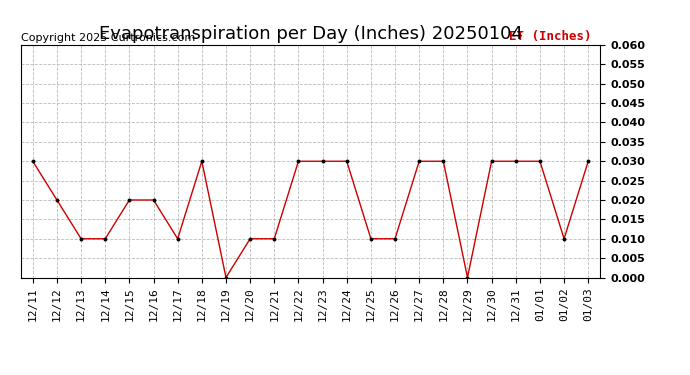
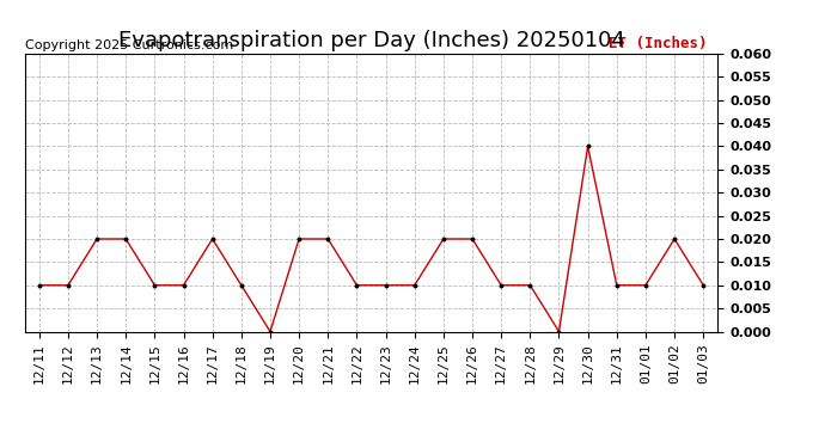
12/11: 0.03 -> 0.01
12/12: 0.02 -> 0.01
12/13: 0.01 -> 0.02
12/14: 0.01 -> 0.02
12/15: 0.02 -> 0.01
12/16: 0.02 -> 0.01
12/17: 0.01 -> 0.02
12/18: 0.03 -> 0.01
12/20: 0.01 -> 0.02
12/21: 0.01 -> 0.02
12/22: 0.03 -> 0.01
12/23: 0.03 -> 0.01
12/24: 0.03 -> 0.01
12/25: 0.01 -> 0.02
12/26: 0.01 -> 0.02
12/27: 0.03 -> 0.01
12/28: 0.03 -> 0.01
12/30: 0.03 -> 0.04
12/31: 0.03 -> 0.01
01/01: 0.03 -> 0.01
01/02: 0.01 -> 0.02
01/03: 0.03 -> 0.01
